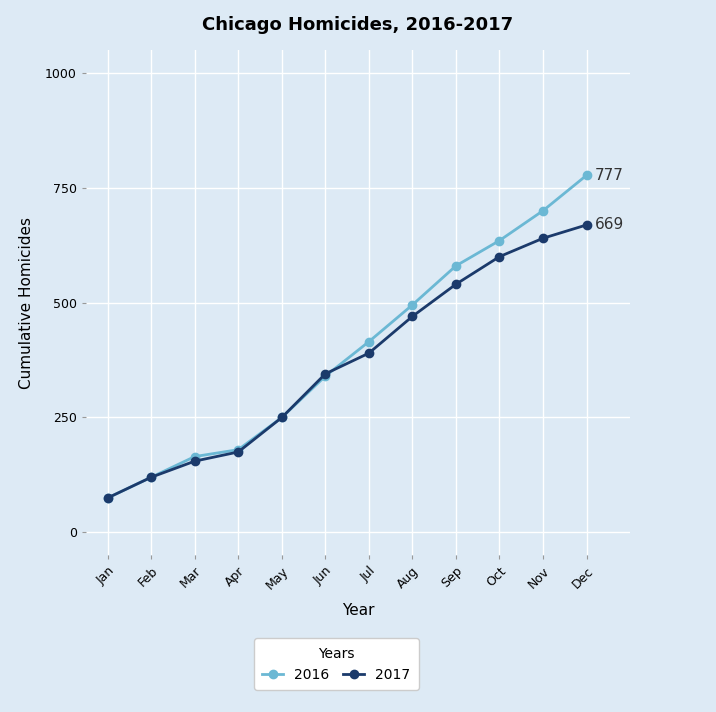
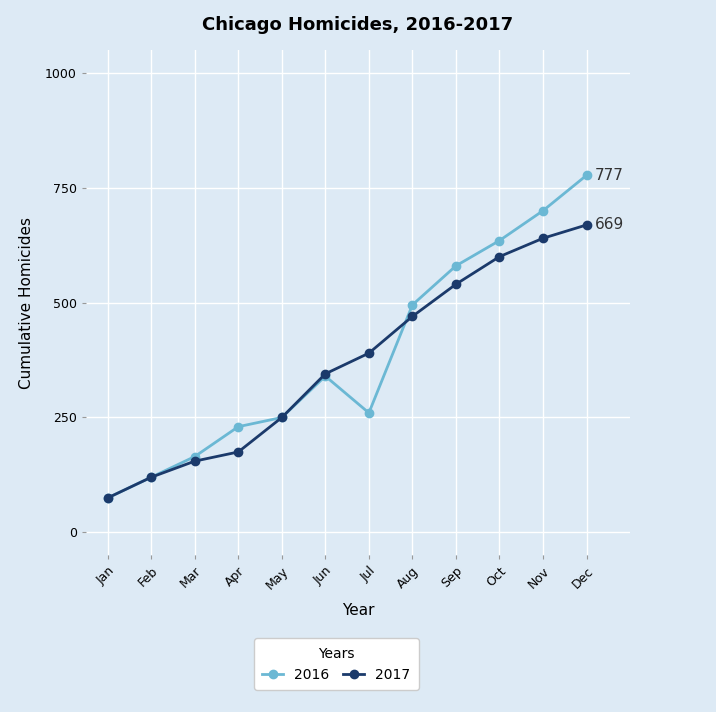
2016/Apr: 180 -> 230
2016/Jul: 415 -> 260
